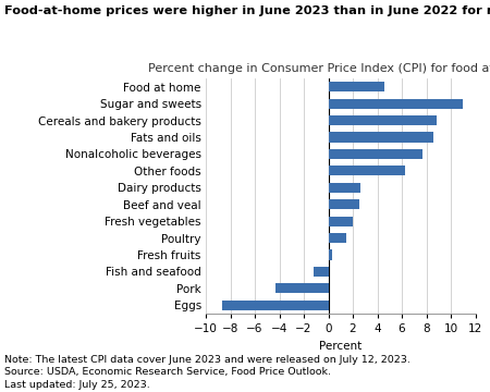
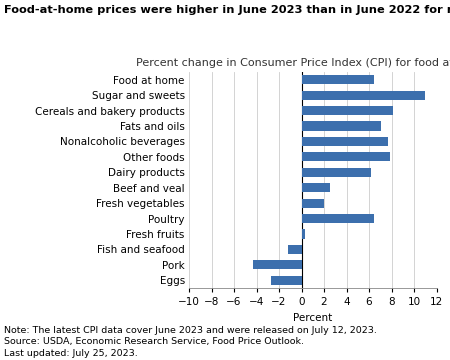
Food at home: 4.6 -> 6.4
Cereals and bakery products: 8.8 -> 8.1
Fats and oils: 8.6 -> 7.1
Other foods: 6.3 -> 7.9
Dairy products: 2.6 -> 6.2
Poultry: 1.5 -> 6.4
Eggs: -8.7 -> -2.7
